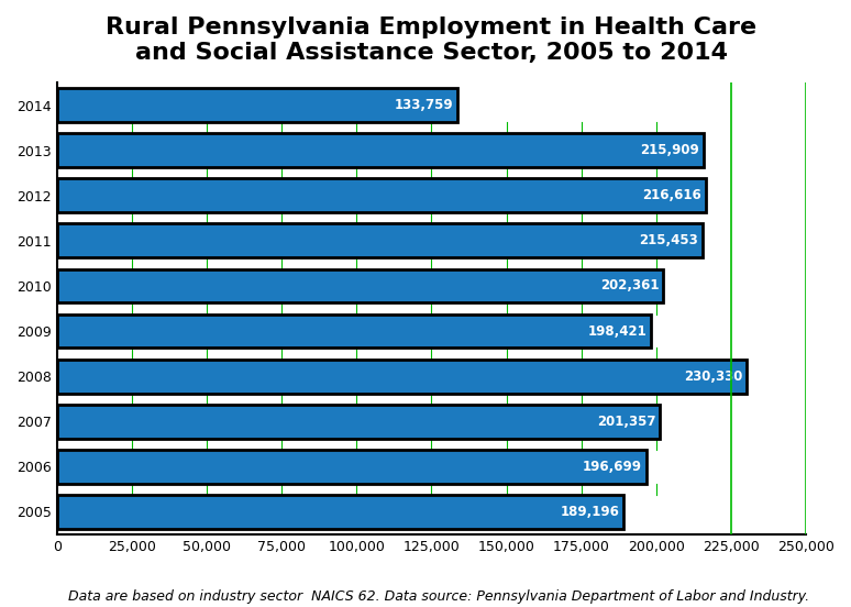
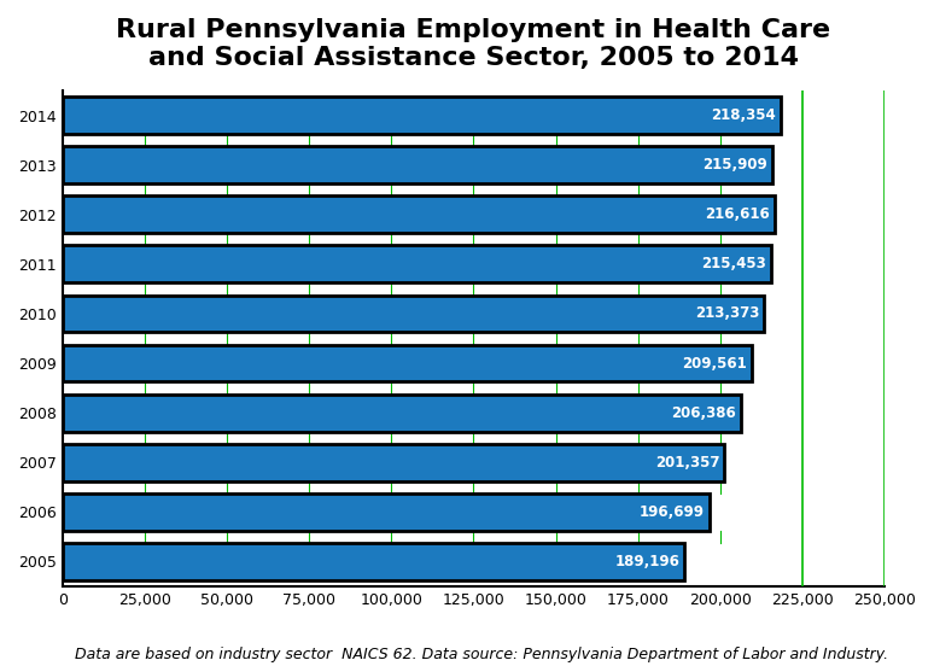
2014: 133,759 -> 218,354
2010: 202,361 -> 213,373
2009: 198,421 -> 209,561
2008: 230,330 -> 206,386
